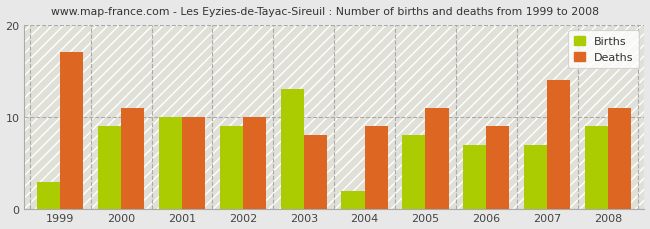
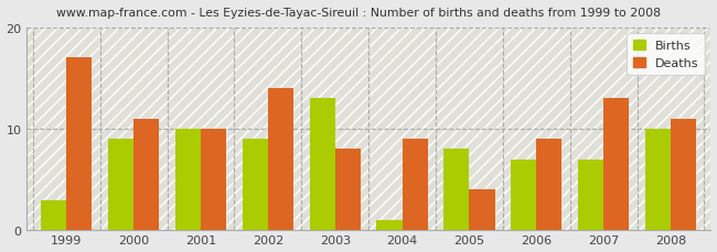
Deaths/2002: 10 -> 14
Births/2004: 2 -> 1
Deaths/2005: 11 -> 4
Deaths/2007: 14 -> 13
Births/2008: 9 -> 10
